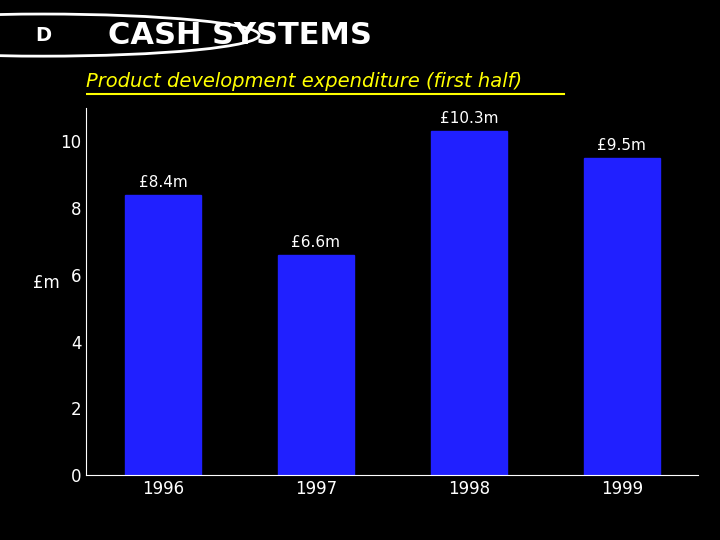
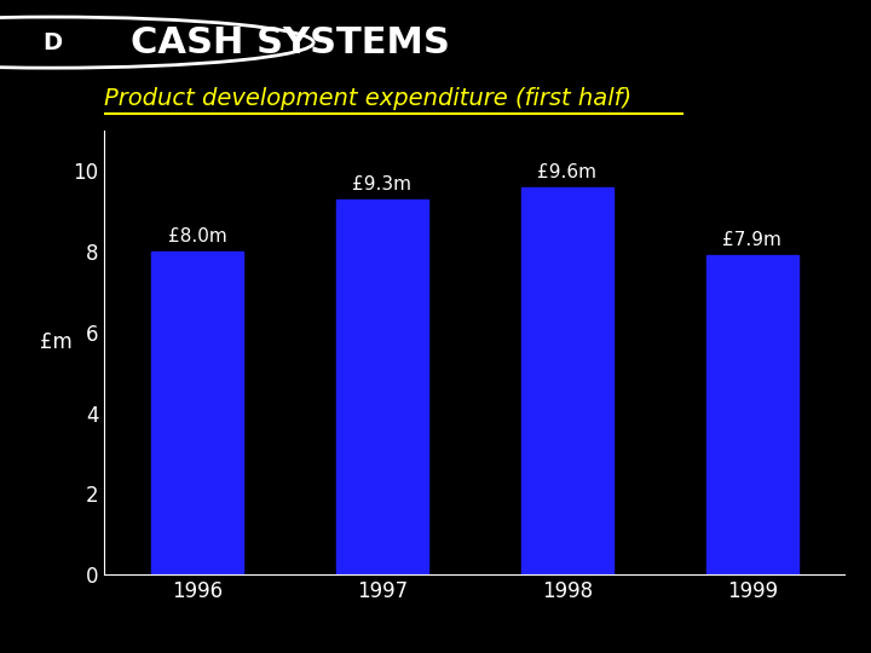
1996: £8.4m -> £8.0m
1997: £6.6m -> £9.3m
1998: £10.3m -> £9.6m
1999: £9.5m -> £7.9m
